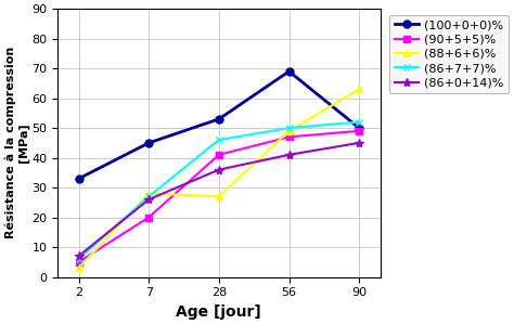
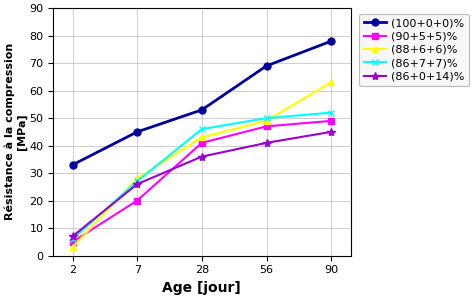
(88+6+6)%/28: 27 -> 43
(100+0+0)%/90: 50 -> 78
